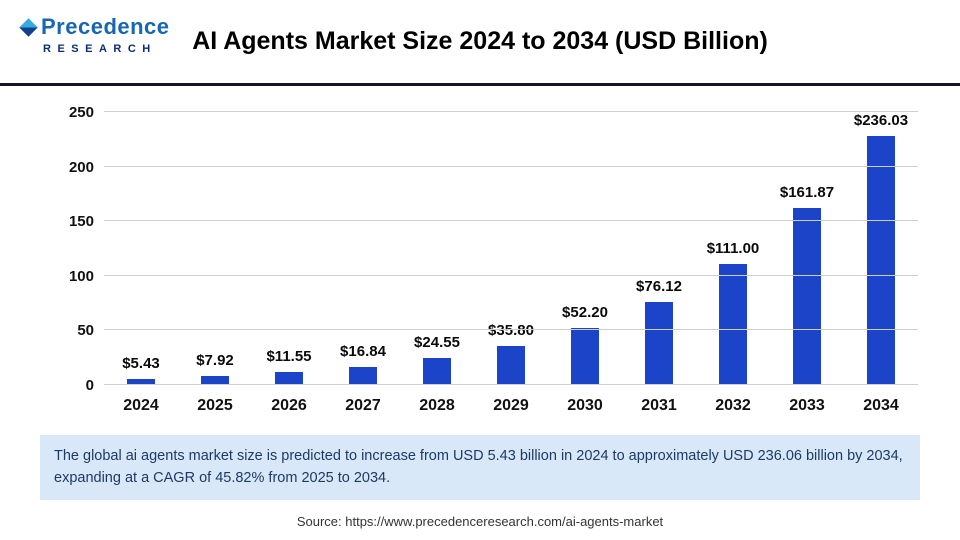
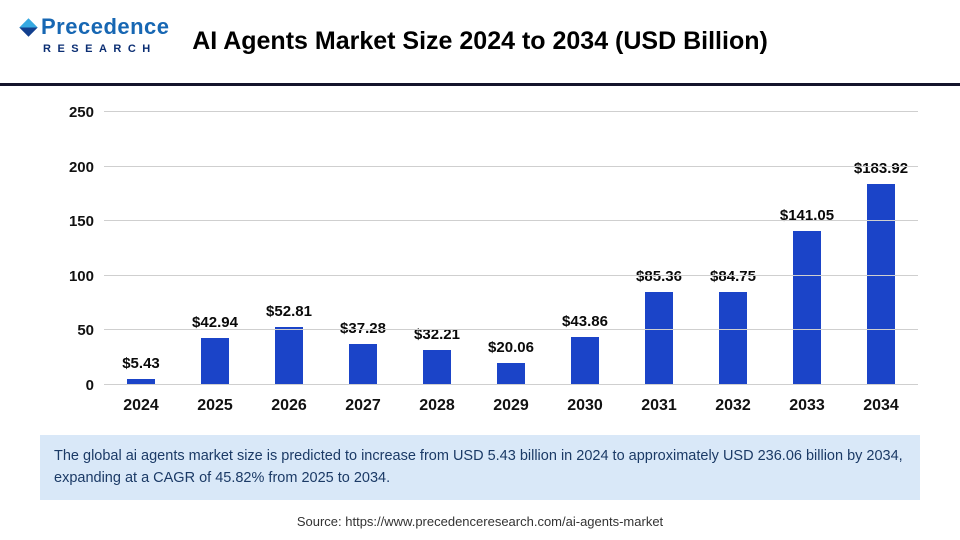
2025: $7.92 -> $42.94
2026: $11.55 -> $52.81
2027: $16.84 -> $37.28
2028: $24.55 -> $32.21
2029: $35.80 -> $20.06
2030: $52.20 -> $43.86
2031: $76.12 -> $85.36
2032: $111.00 -> $84.75
2033: $161.87 -> $141.05
2034: $236.03 -> $183.92
